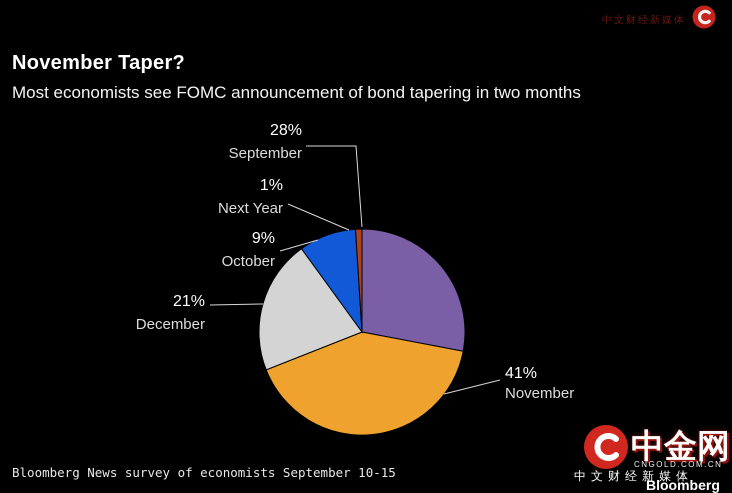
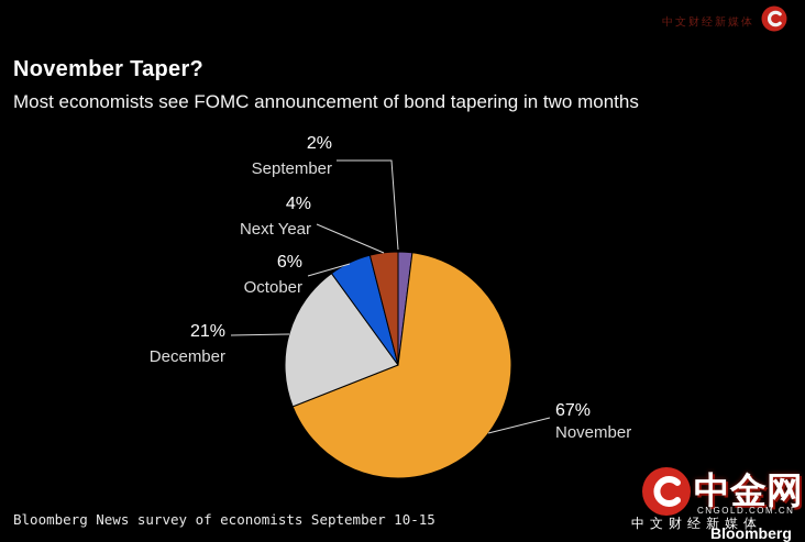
September: 28% -> 2%
November: 41% -> 67%
October: 9% -> 6%
Next Year: 1% -> 4%
